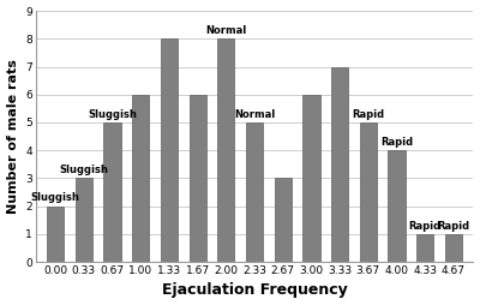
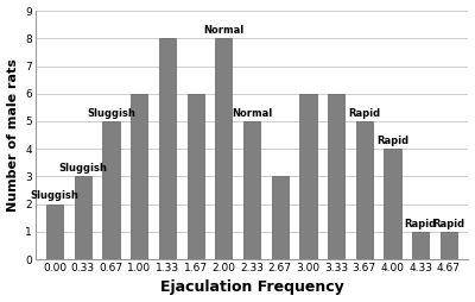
3.33: 7 -> 6
